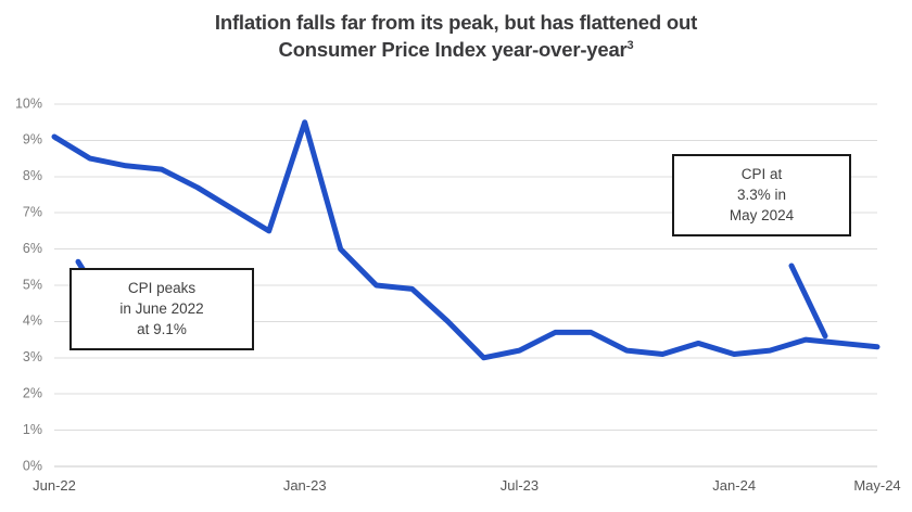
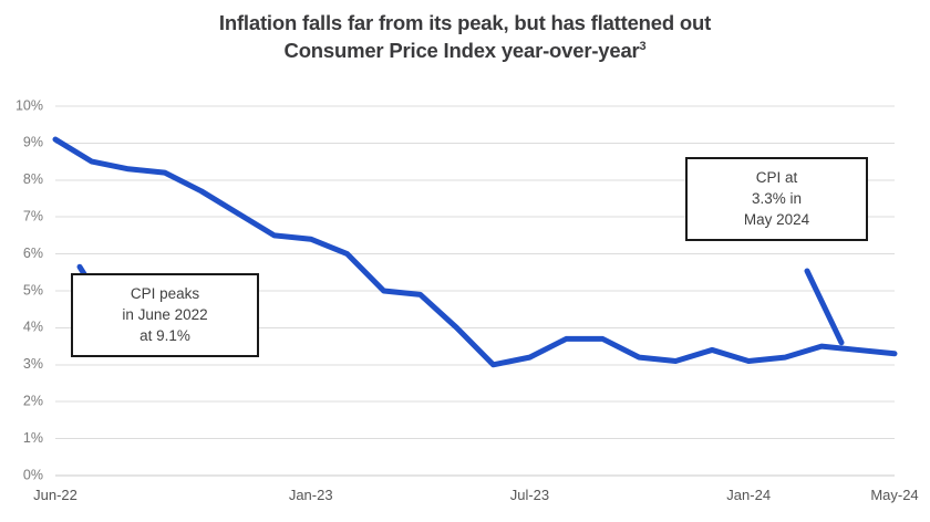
Jan-23: 9.5% -> 6.4%
